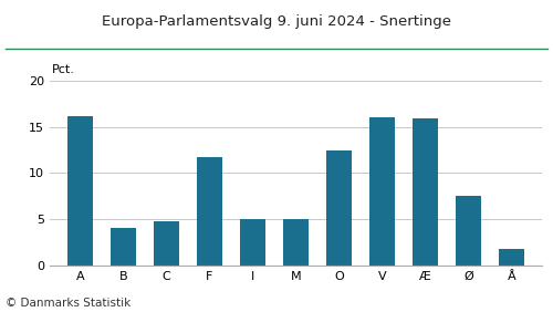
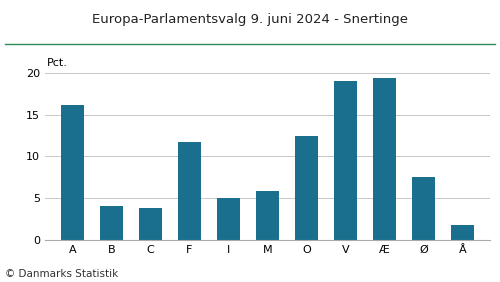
C: 4.8 -> 3.8
M: 5.0 -> 5.8
V: 16.1 -> 19.0
Æ: 15.9 -> 19.4
